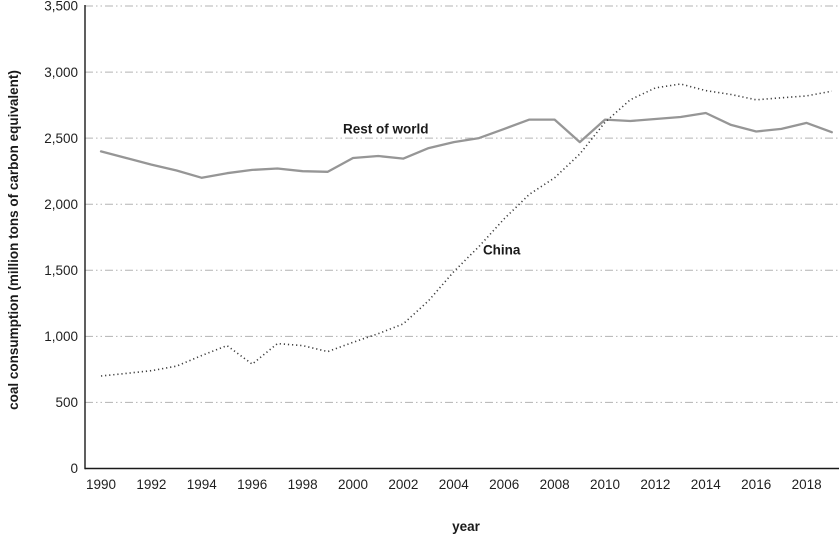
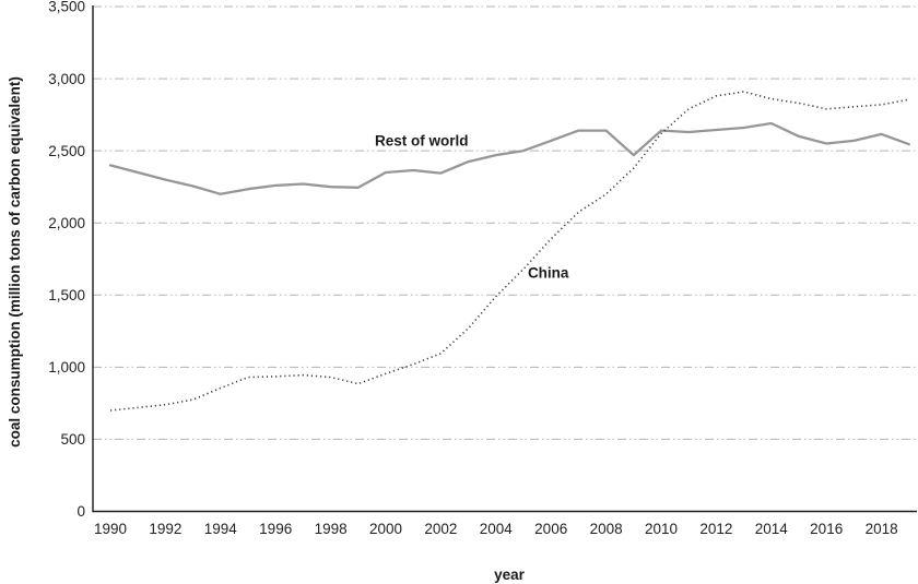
China/1996: 790 -> 940
